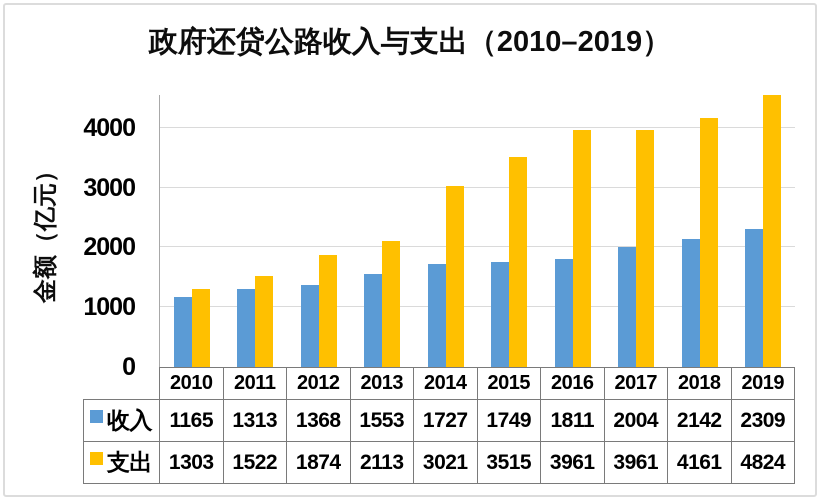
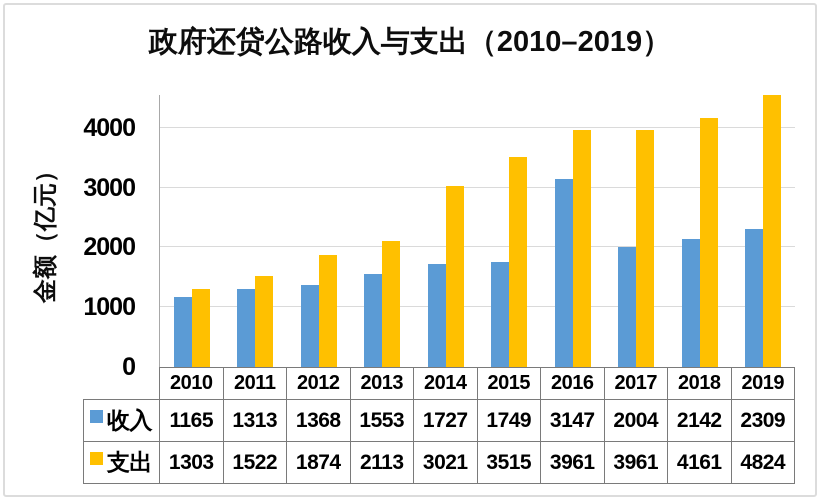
收入/2016: 1811 -> 3147
